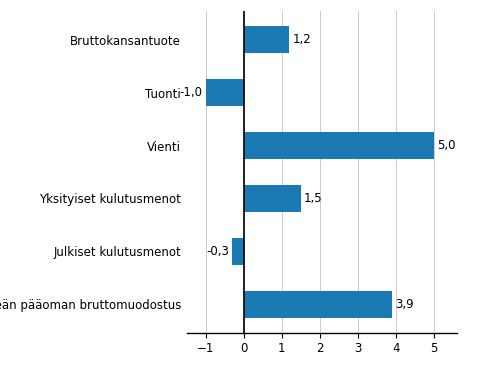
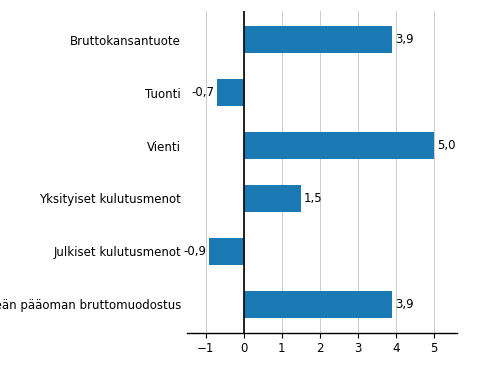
Bruttokansantuote: 1,2 -> 3,9
Tuonti: -1,0 -> -0,7
Julkiset kulutusmenot: -0,3 -> -0,9
